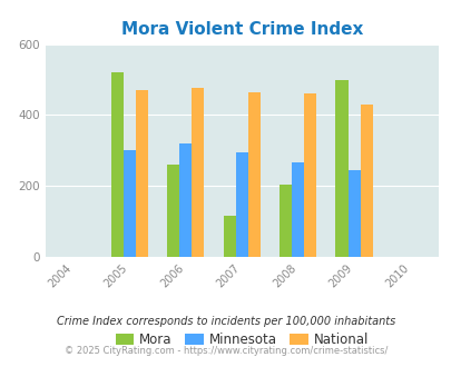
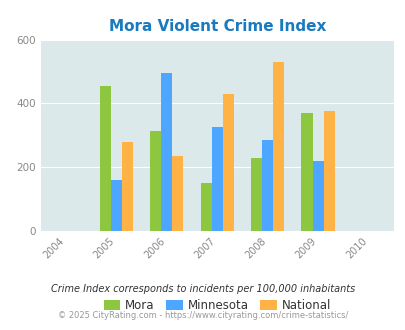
Mora/2005: 520 -> 455
Minnesota/2005: 300 -> 160
National/2005: 470 -> 280
Mora/2006: 260 -> 315
Minnesota/2006: 320 -> 495
National/2006: 475 -> 235
Mora/2007: 115 -> 150
Minnesota/2007: 295 -> 325
National/2007: 465 -> 430
Mora/2008: 205 -> 230
Minnesota/2008: 265 -> 285
National/2008: 460 -> 530
Mora/2009: 498 -> 370
Minnesota/2009: 245 -> 220
National/2009: 430 -> 375
